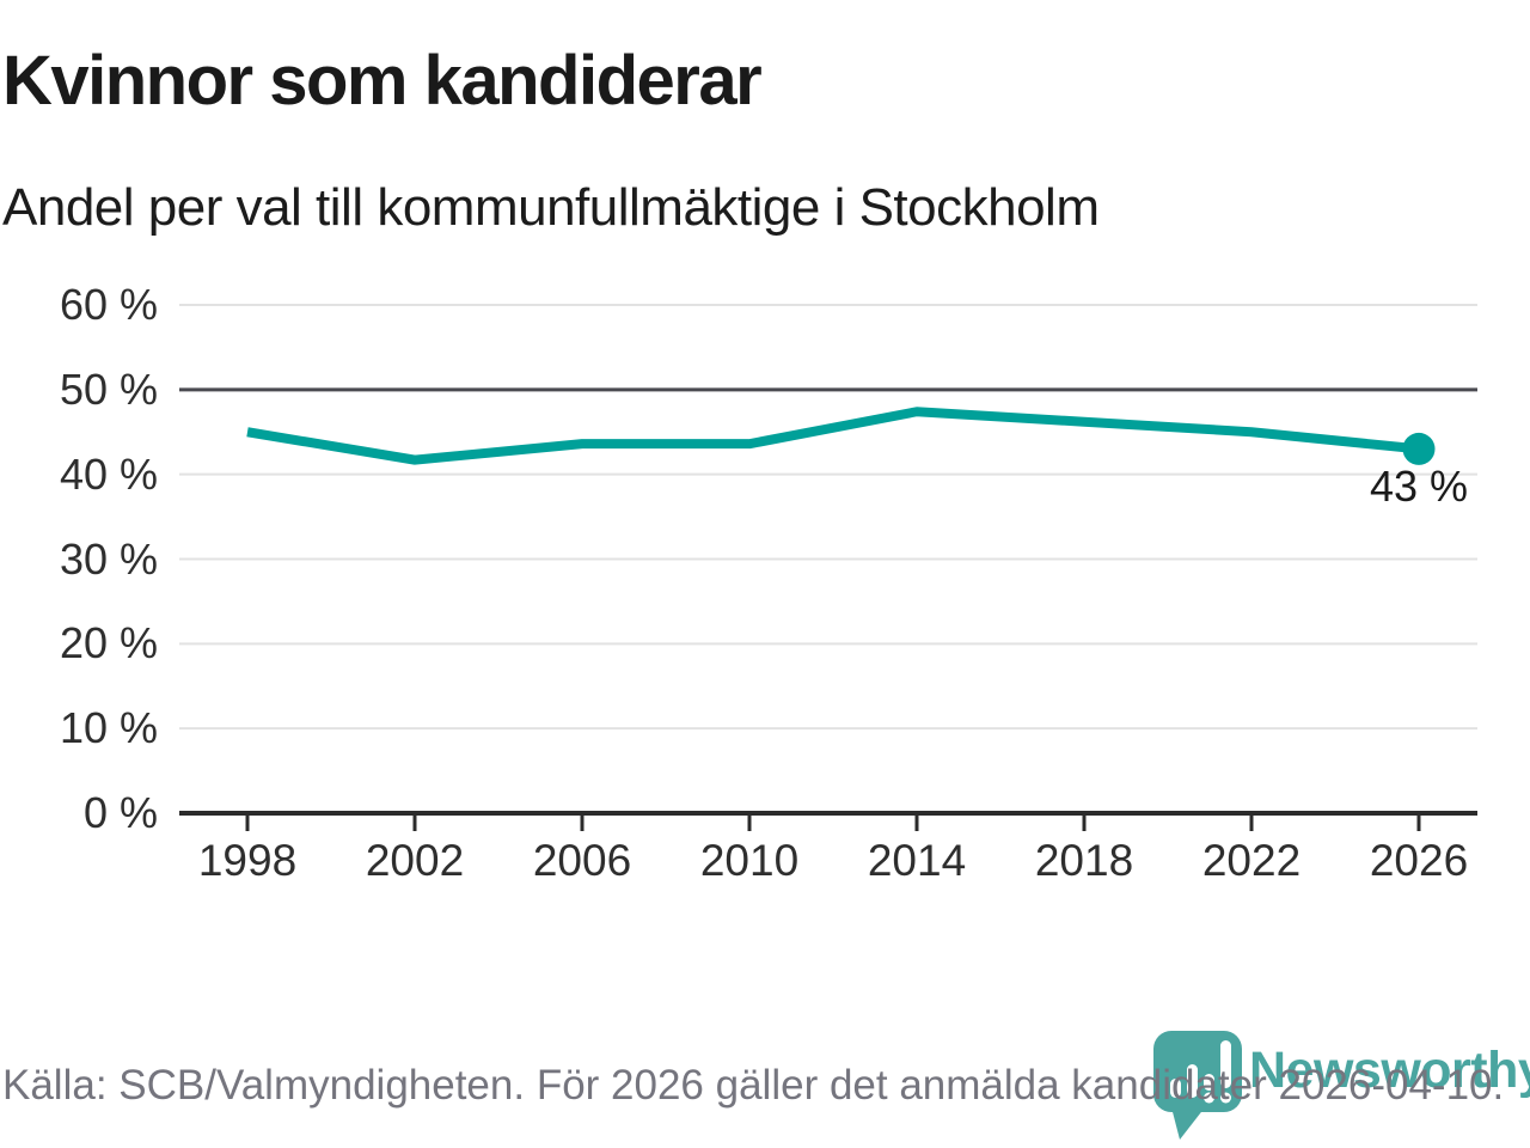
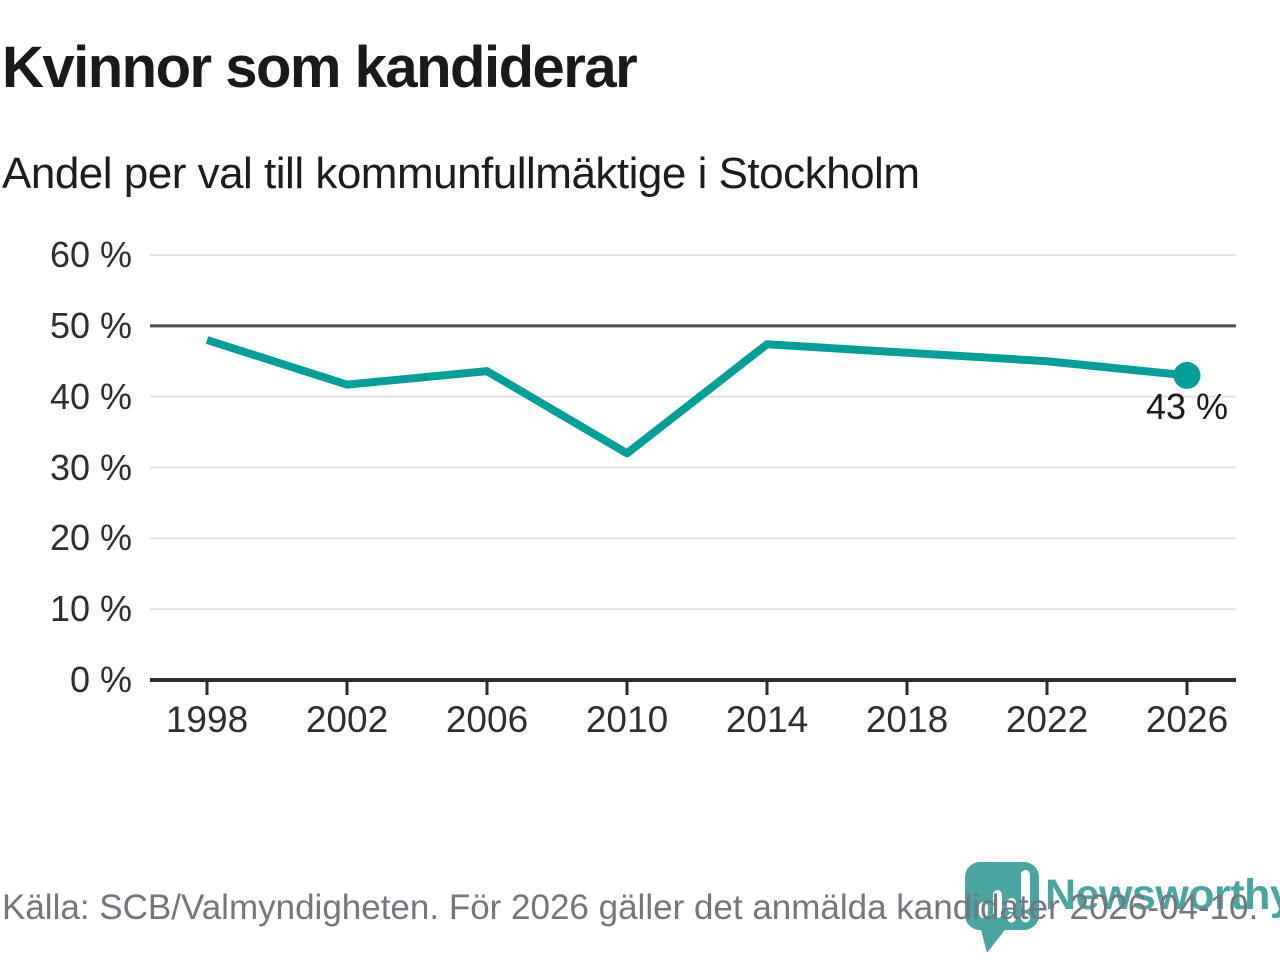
1998: 45% -> 48%
2010: 44% -> 32%
